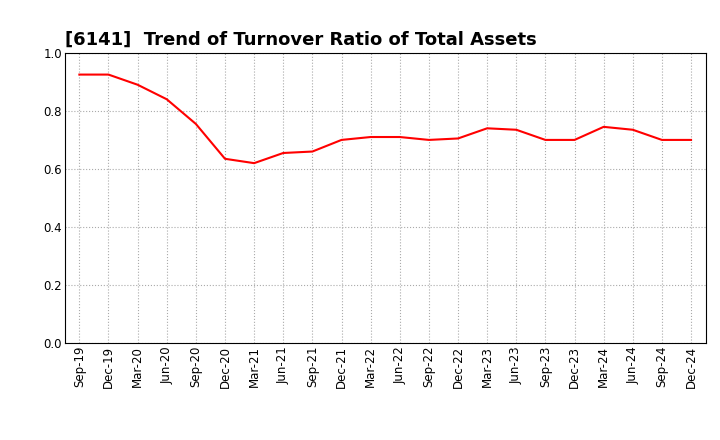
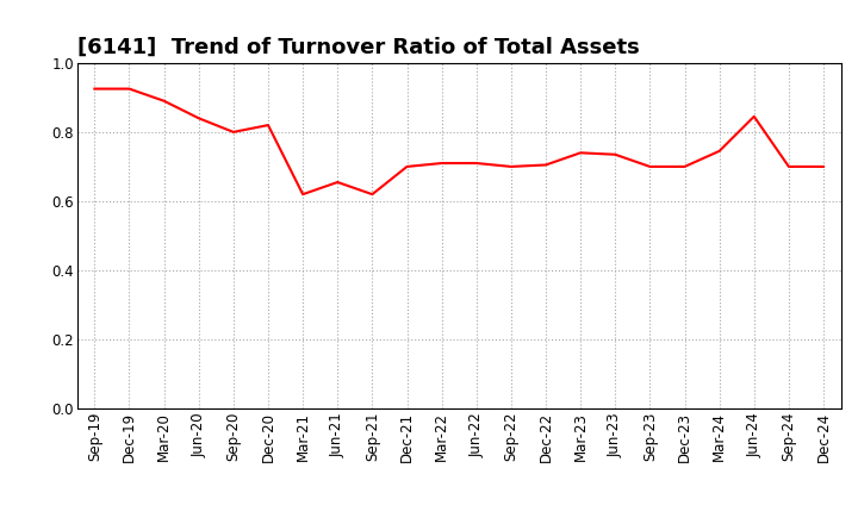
Sep-20: 0.755 -> 0.800
Dec-20: 0.635 -> 0.820
Sep-21: 0.660 -> 0.620
Jun-24: 0.735 -> 0.845
